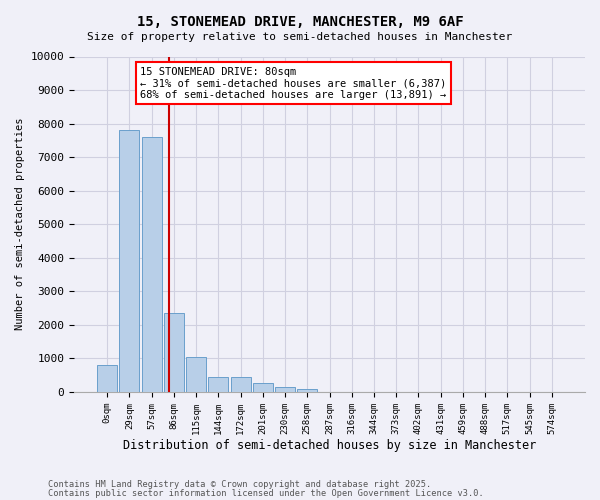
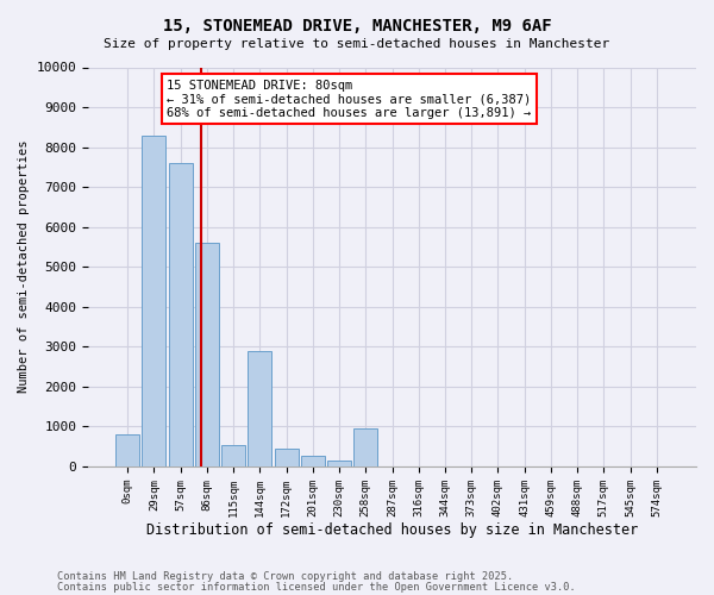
29sqm: 7800 -> 8300
86sqm: 2350 -> 5600
115sqm: 1050 -> 550
144sqm: 450 -> 2900
258sqm: 100 -> 950
